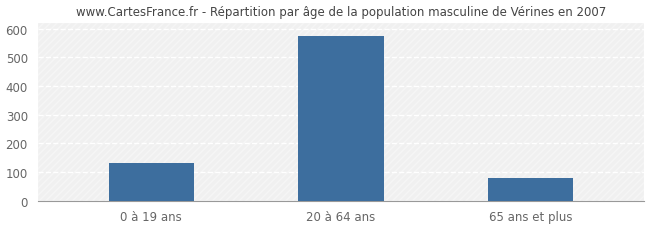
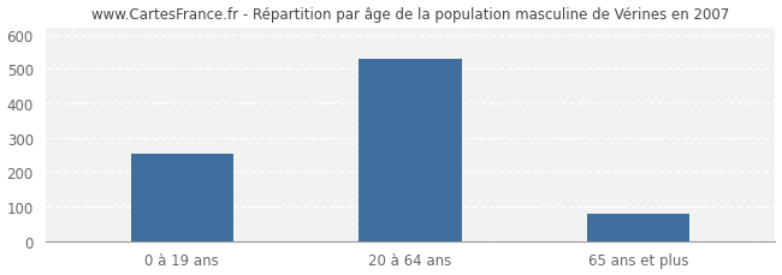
0 à 19 ans: 130 -> 255
20 à 64 ans: 575 -> 530
